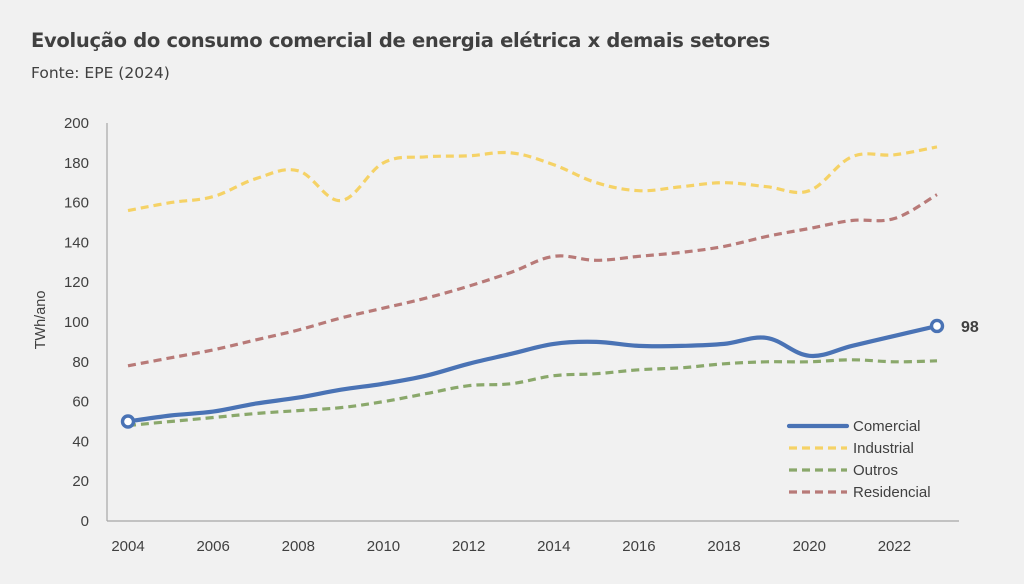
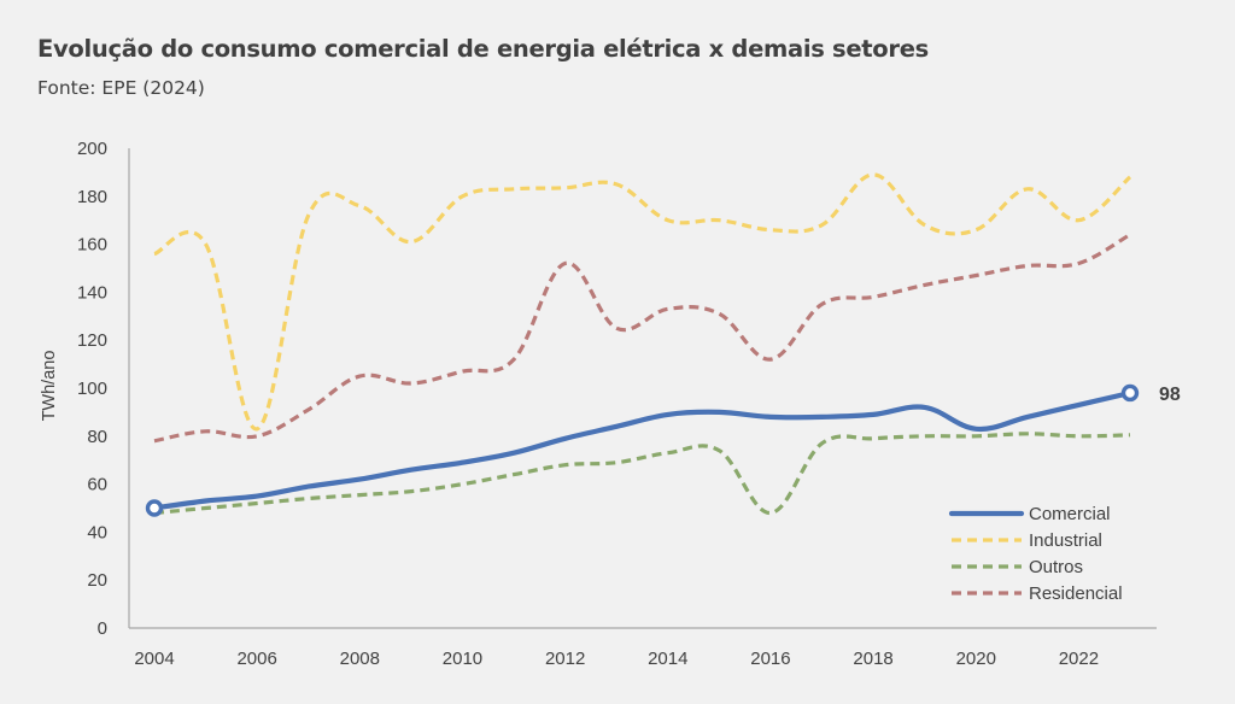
Industrial/2006: 163 -> 83
Residencial/2006: 86 -> 80
Residencial/2008: 96 -> 105
Residencial/2012: 118 -> 152
Industrial/2014: 179 -> 170
Outros/2016: 76 -> 48
Residencial/2016: 133 -> 112
Industrial/2018: 170 -> 189
Industrial/2022: 184 -> 170
